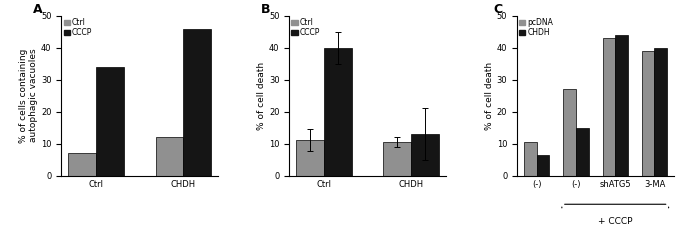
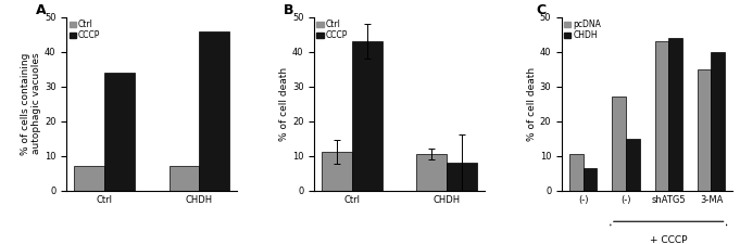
A/Ctrl/CHDH: 12 -> 7
B/CCCP/Ctrl: 40 -> 43
B/CCCP/CHDH: 13 -> 8
pcDNA/3-MA: 39.0 -> 35.0
